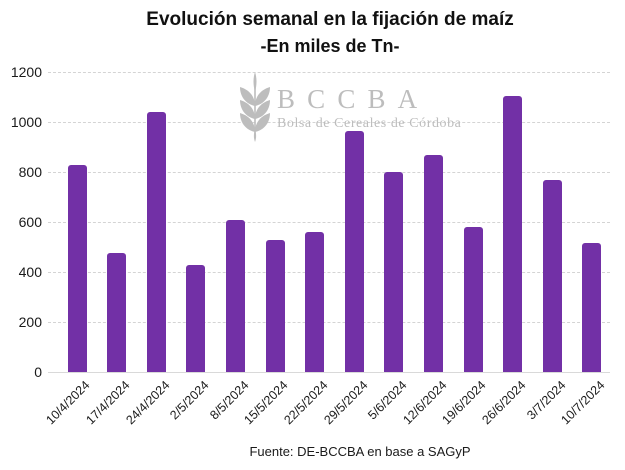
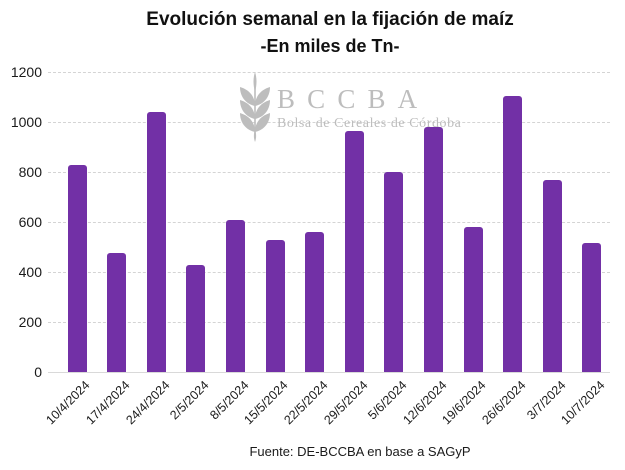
12/6/2024: 870 -> 980
